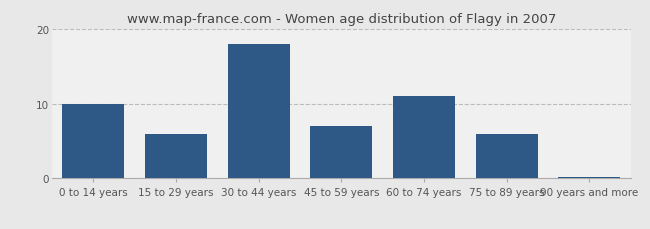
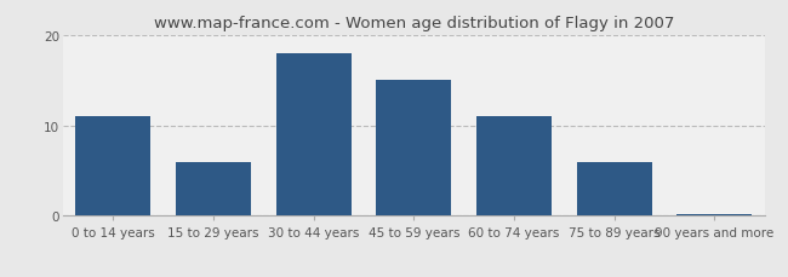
0 to 14 years: 10.0 -> 11.0
45 to 59 years: 7.0 -> 15.0
